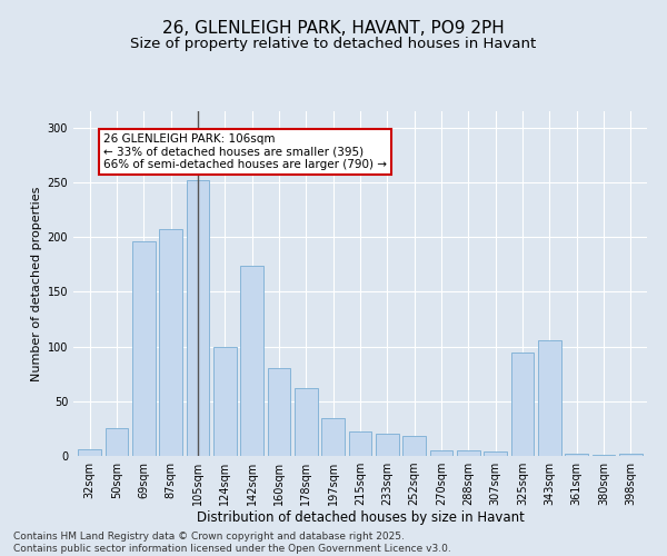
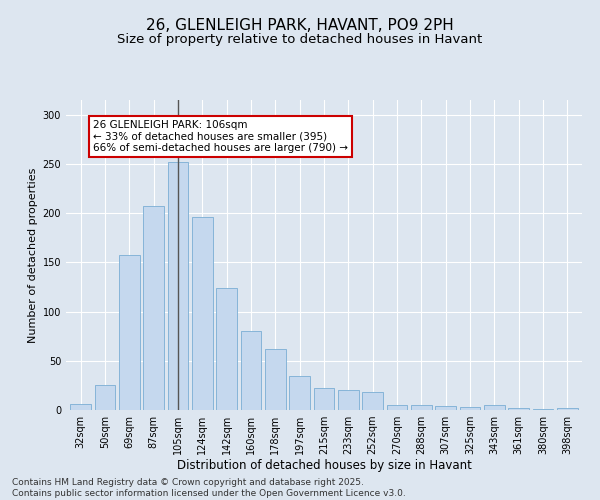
69sqm: 196 -> 157
124sqm: 100 -> 196
142sqm: 174 -> 124
325sqm: 94 -> 3
343sqm: 106 -> 5
